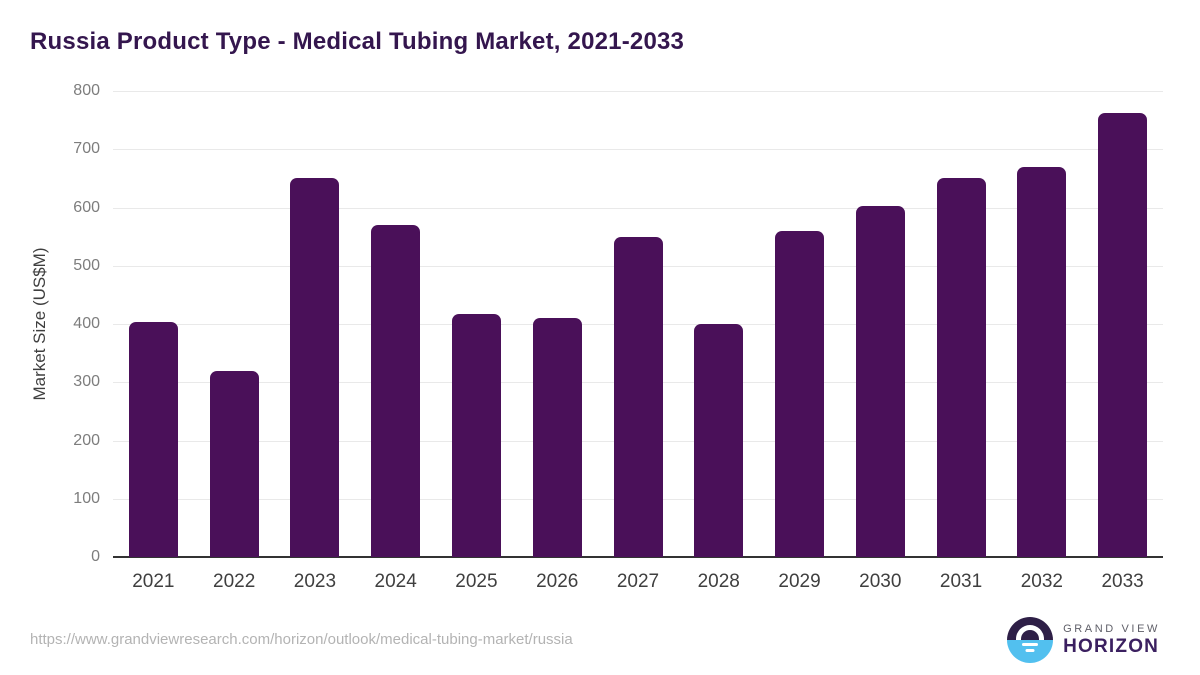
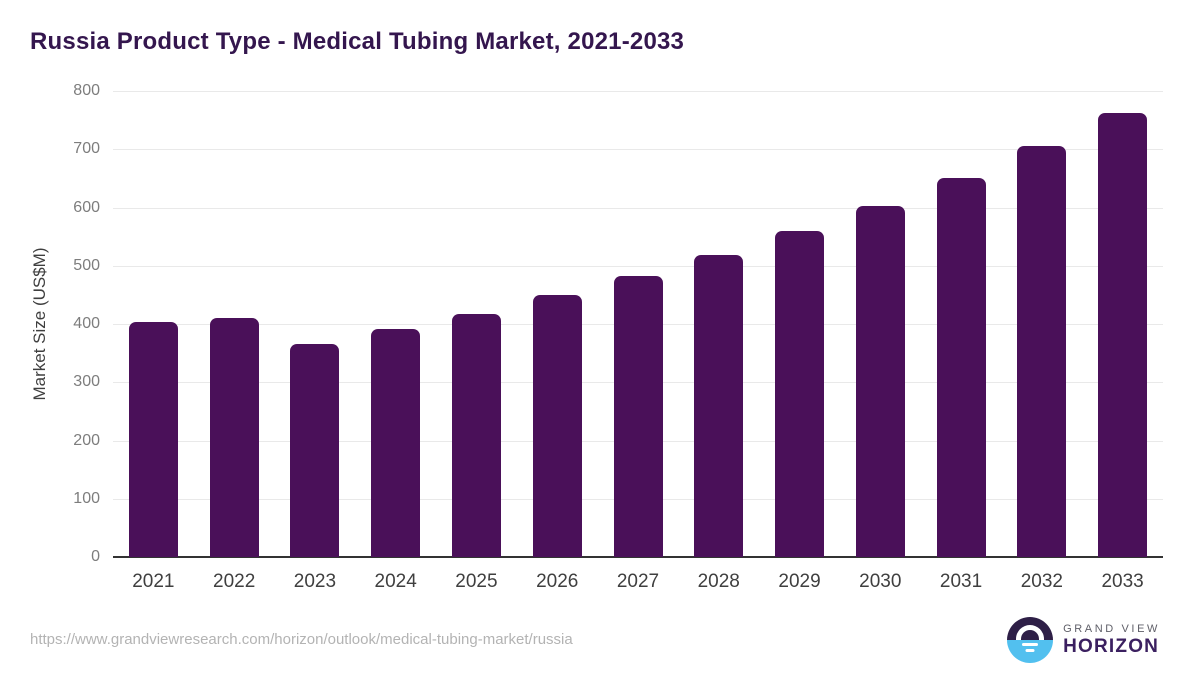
2022: 320 -> 410
2023: 650 -> 370
2024: 570 -> 390
2026: 410 -> 450
2027: 550 -> 480
2028: 400 -> 520
2032: 670 -> 700
